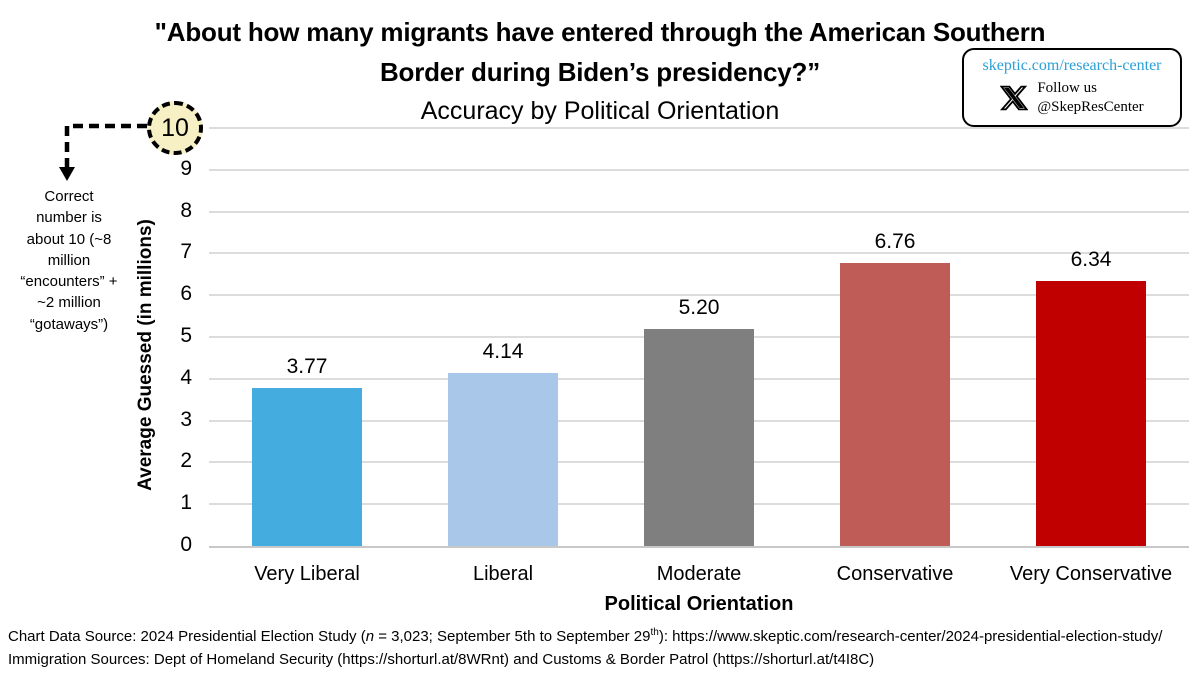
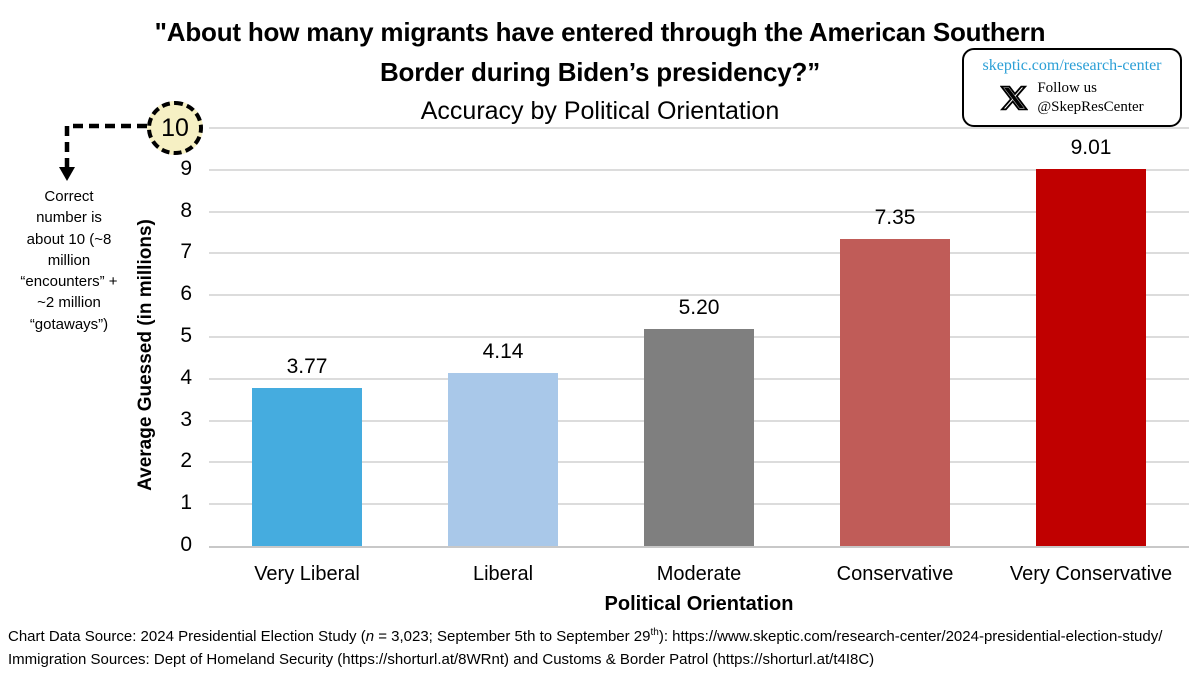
Conservative: 6.76 -> 7.35
Very Conservative: 6.34 -> 9.01
